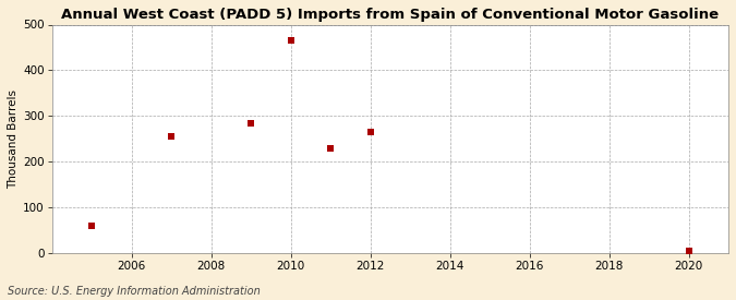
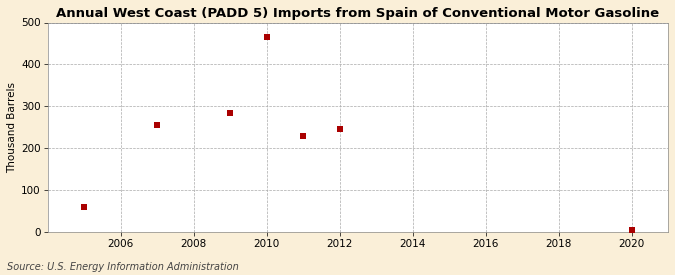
2012: 265 -> 245
